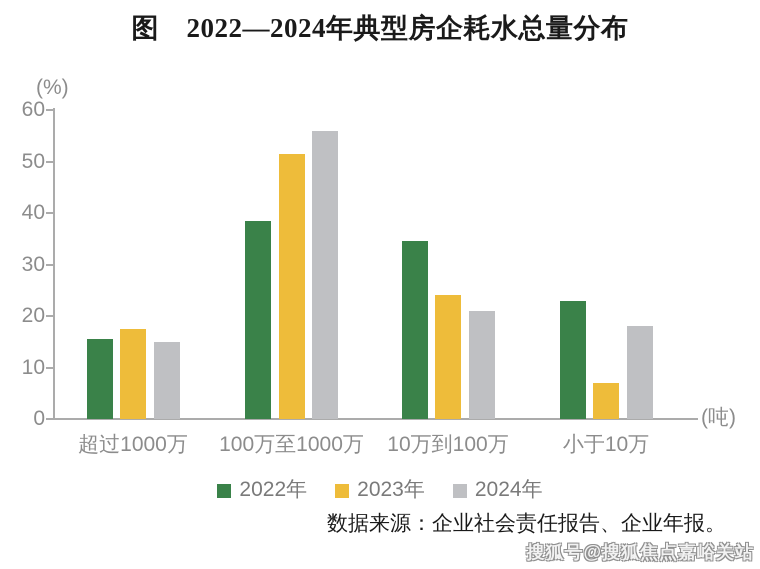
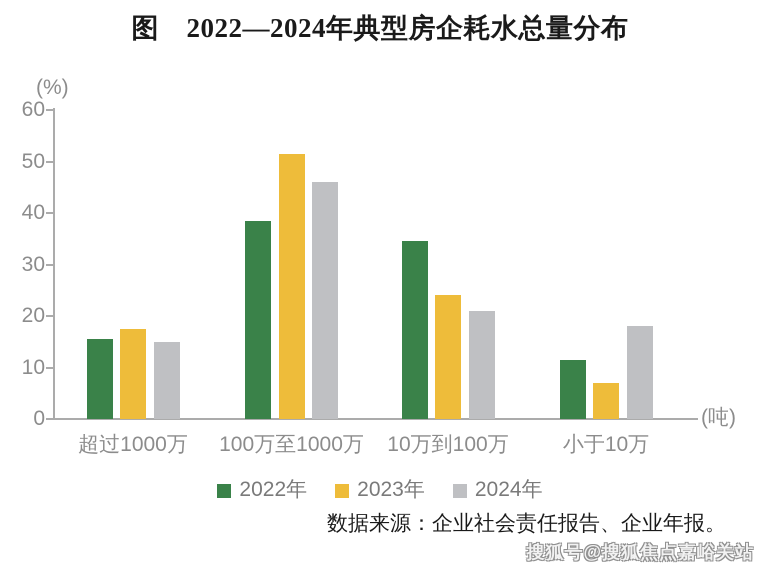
2024年/100万至1000万: 56 -> 46
2022年/小于10万: 23 -> 12
